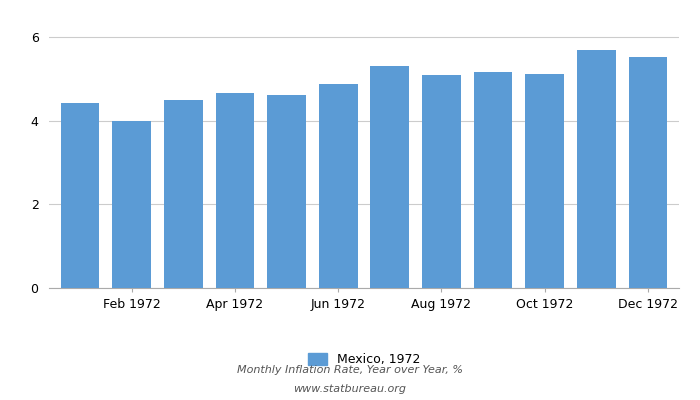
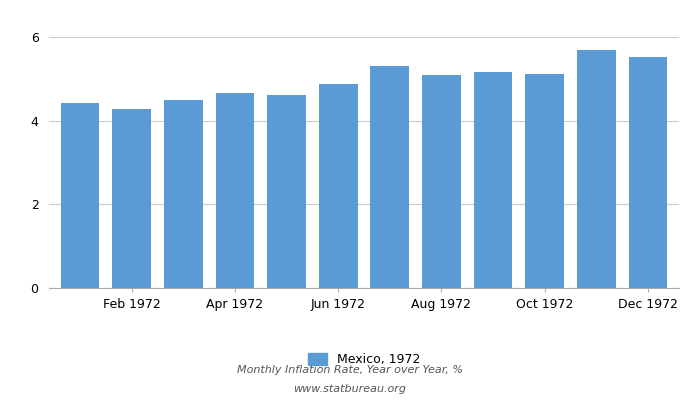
Feb 1972: 4.00 -> 4.28
